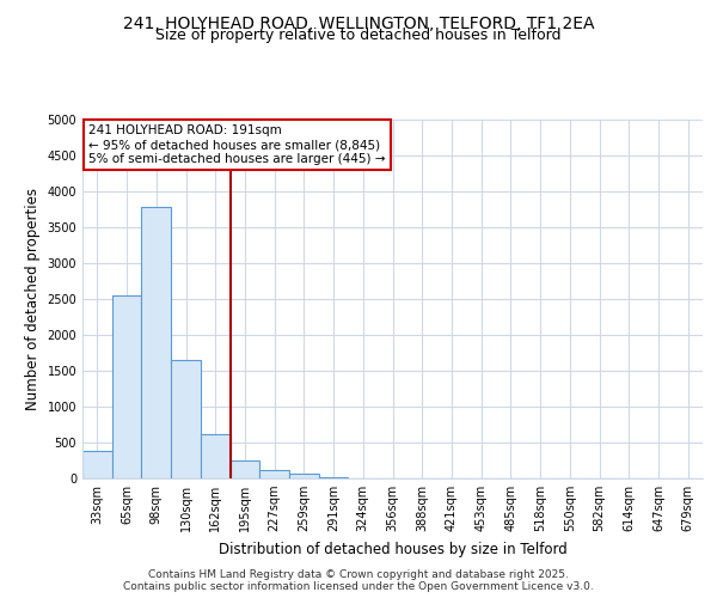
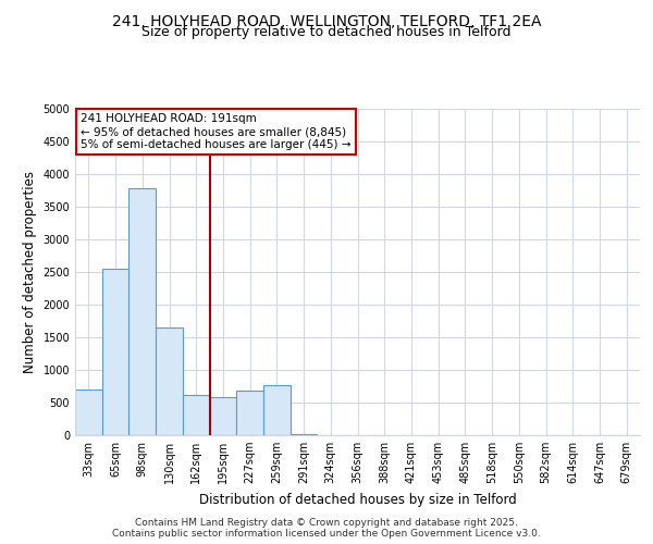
33sqm: 380 -> 700
195sqm: 250 -> 580
227sqm: 120 -> 680
259sqm: 70 -> 760
